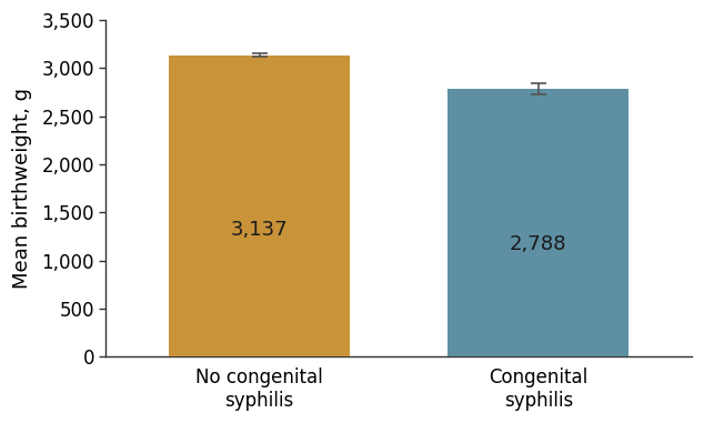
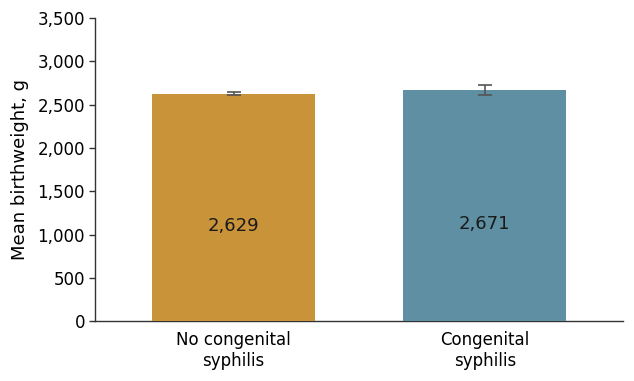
No congenital syphilis: 3,137 -> 2,629
Congenital syphilis: 2,788 -> 2,671
